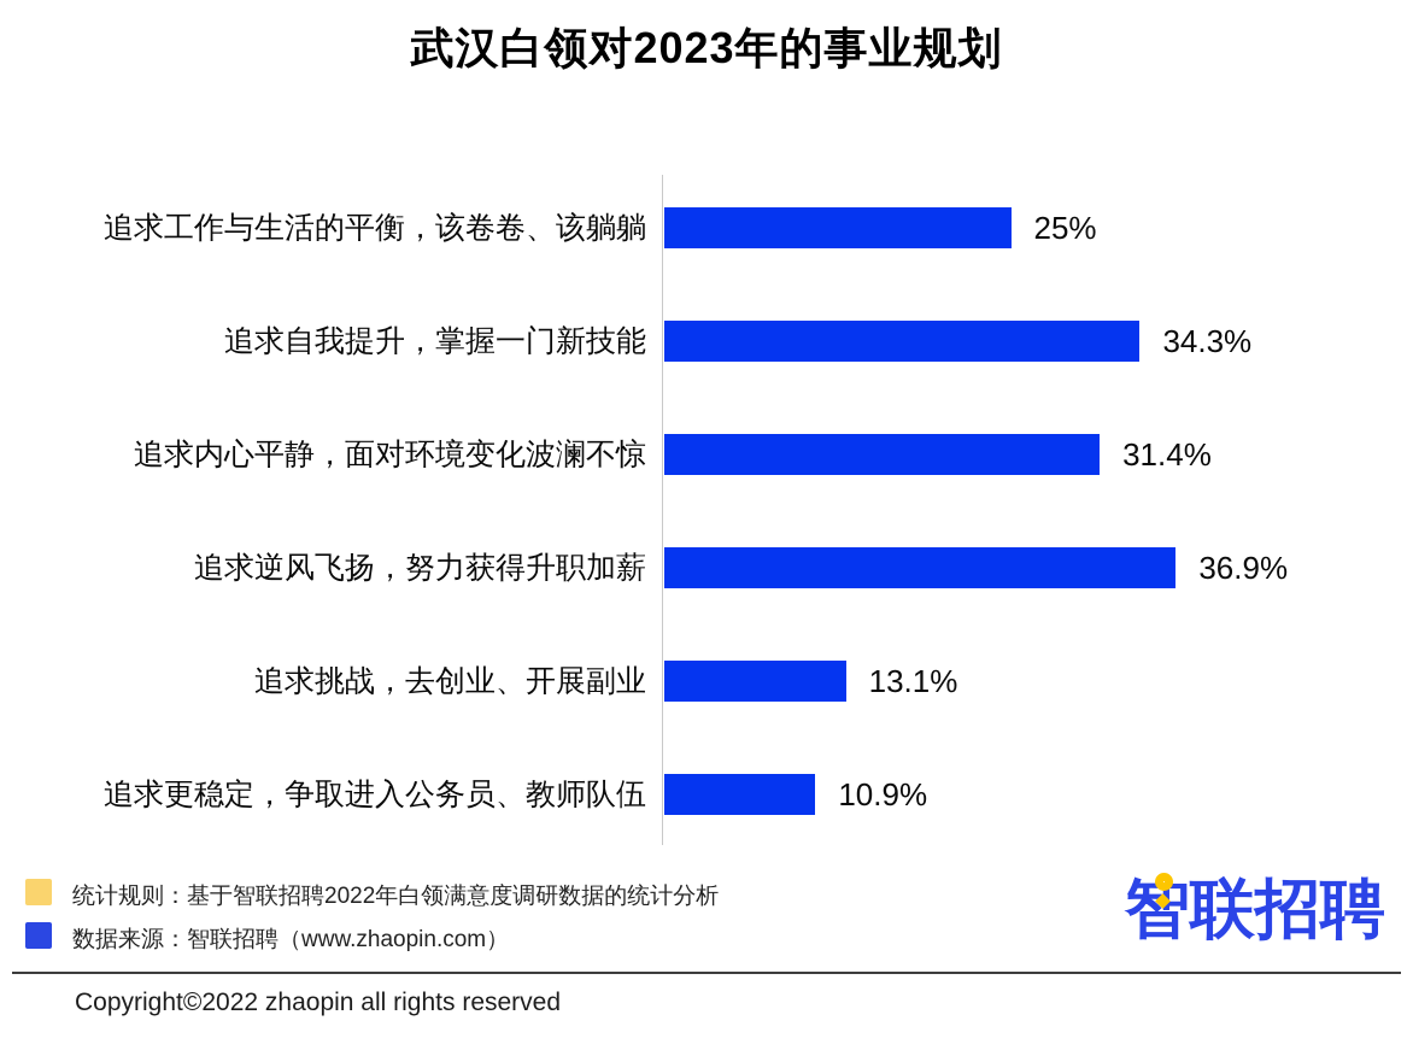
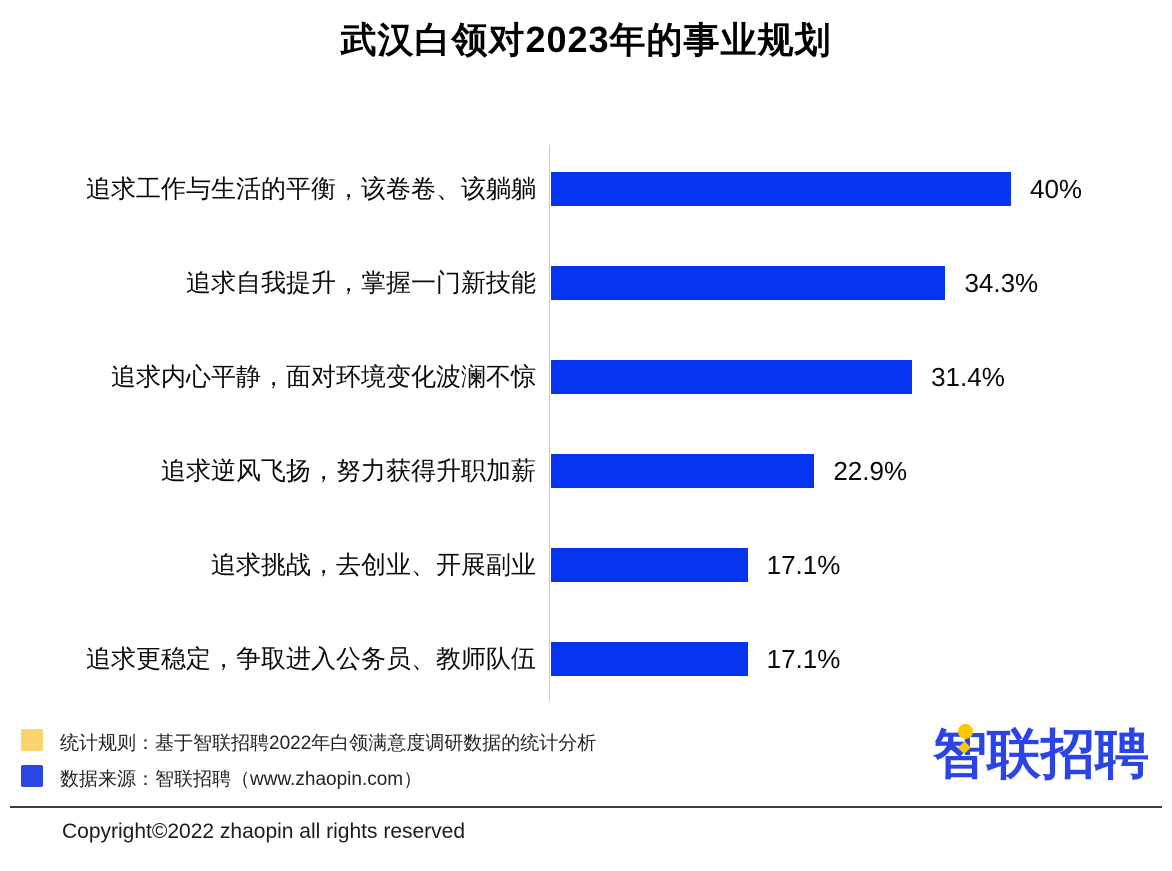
追求工作与生活的平衡，该卷卷、该躺躺: 25% -> 40%
追求逆风飞扬，努力获得升职加薪: 36.9% -> 22.9%
追求挑战，去创业、开展副业: 13.1% -> 17.1%
追求更稳定，争取进入公务员、教师队伍: 10.9% -> 17.1%
